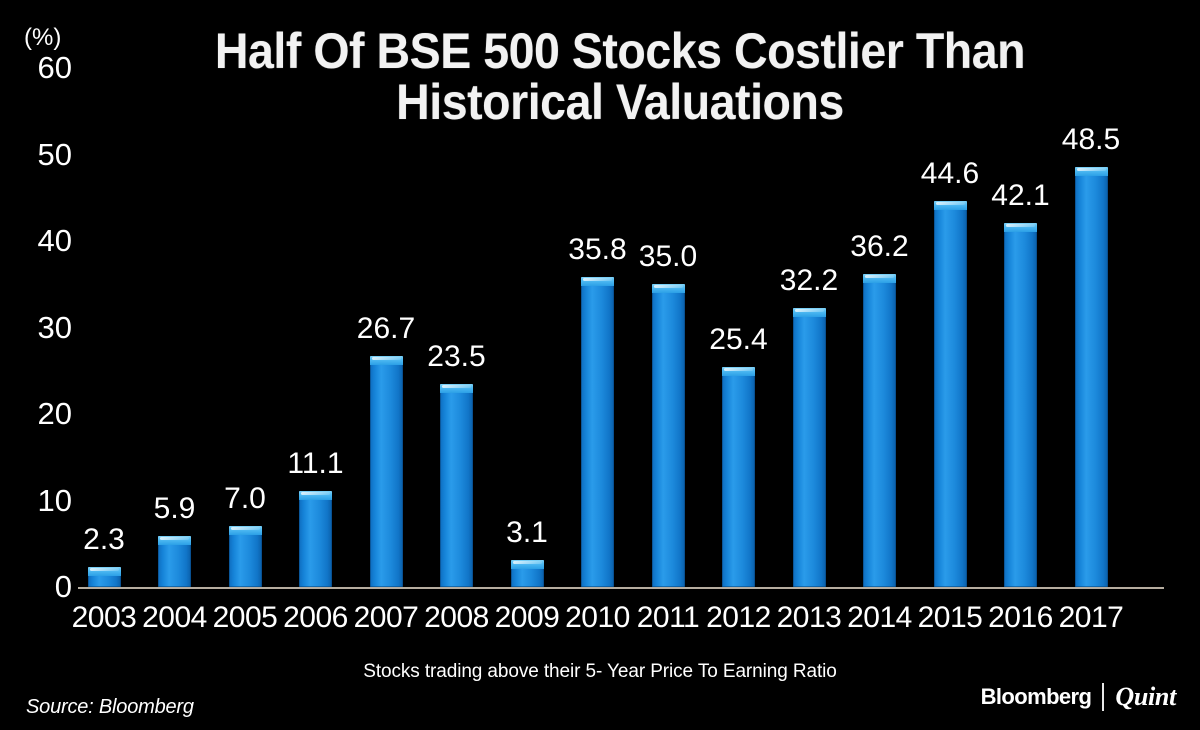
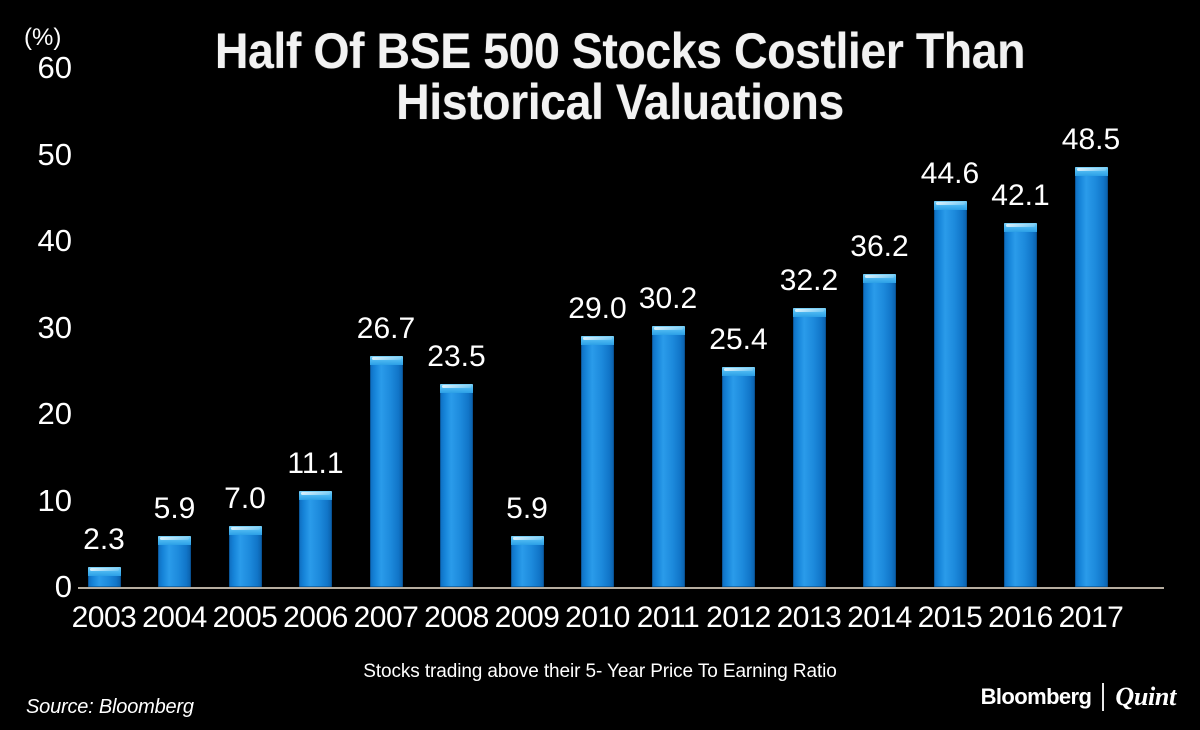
2009: 3.1 -> 5.9
2010: 35.8 -> 29.0
2011: 35.0 -> 30.2
